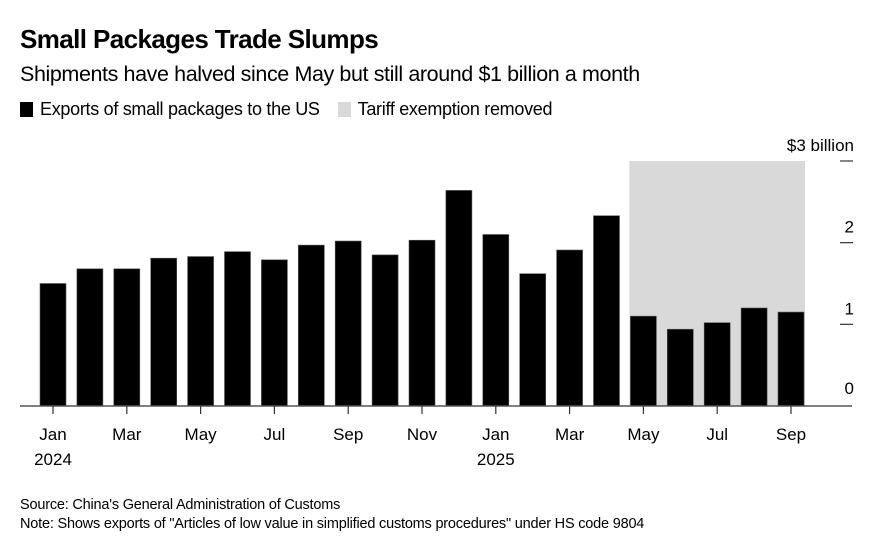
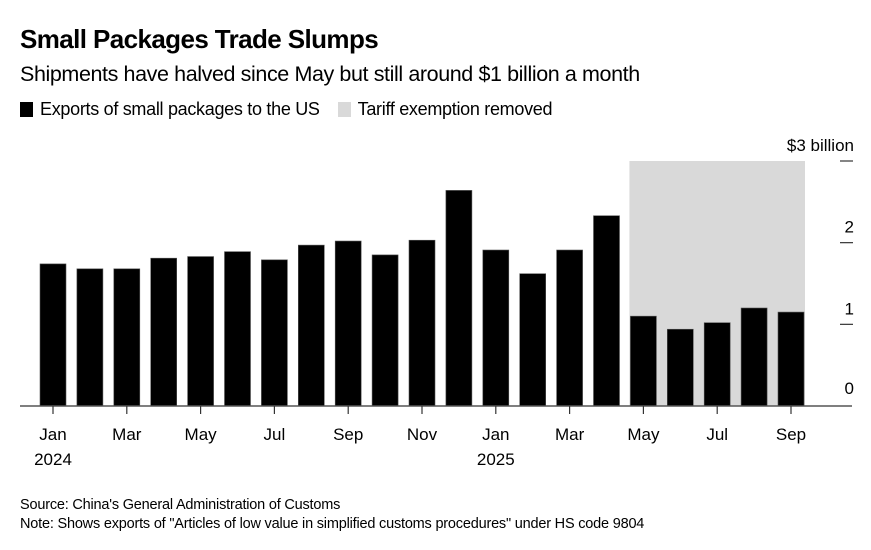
Jan 2024: 1.5 -> 1.7
Jan 2025: 2.1 -> 1.9
